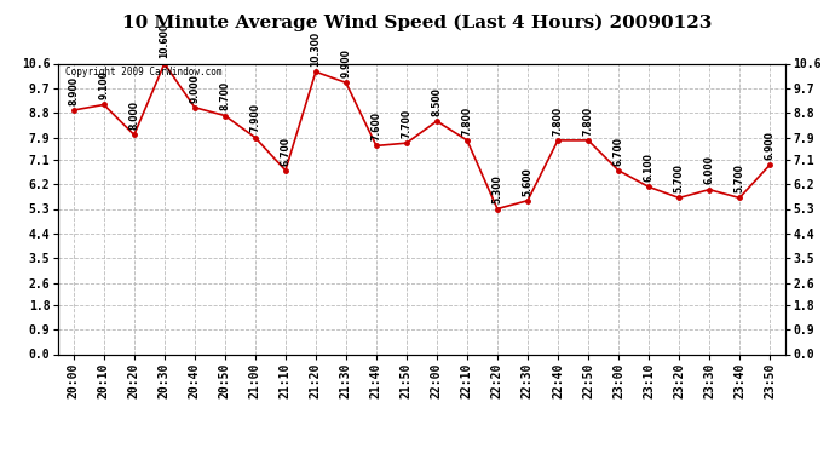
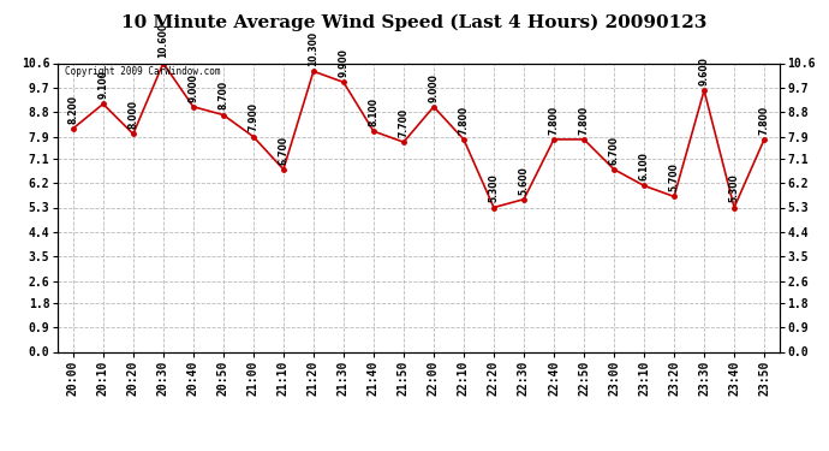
20:00: 8.900 -> 8.200
21:40: 7.600 -> 8.100
22:00: 8.500 -> 9.000
23:30: 6.000 -> 9.600
23:40: 5.700 -> 5.300
23:50: 6.900 -> 7.800
